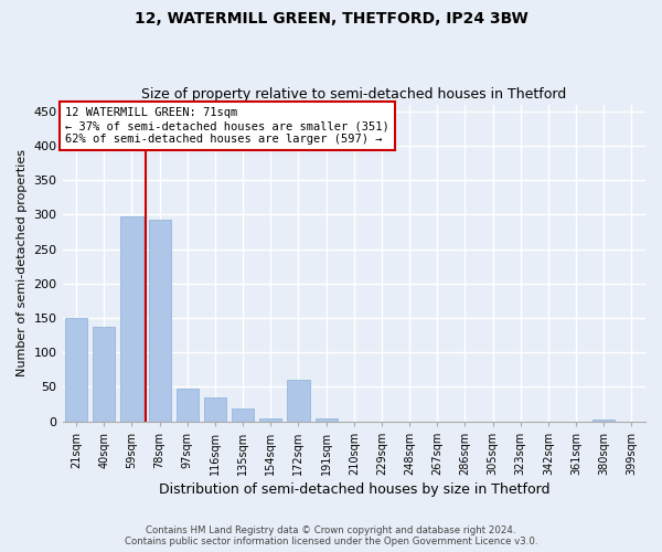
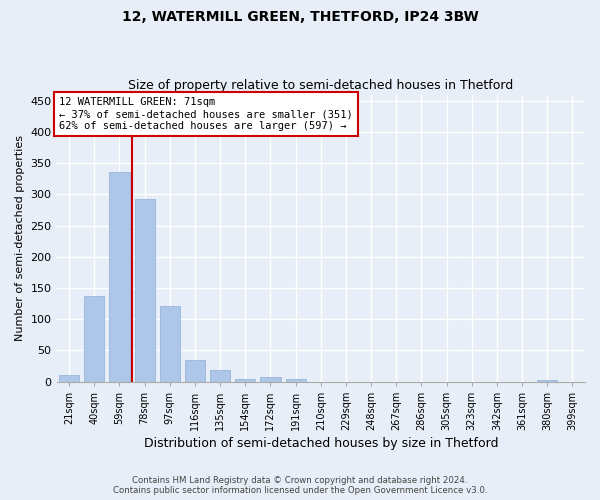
21sqm: 150 -> 10
59sqm: 298 -> 336
97sqm: 48 -> 121
172sqm: 60 -> 7
